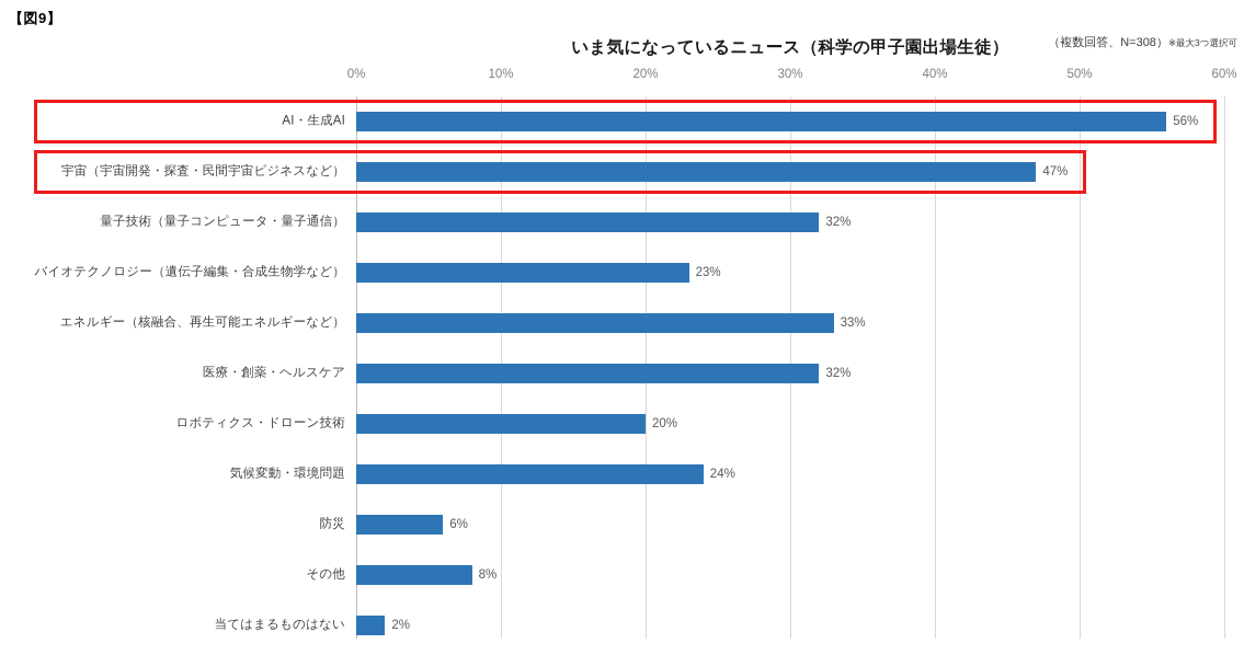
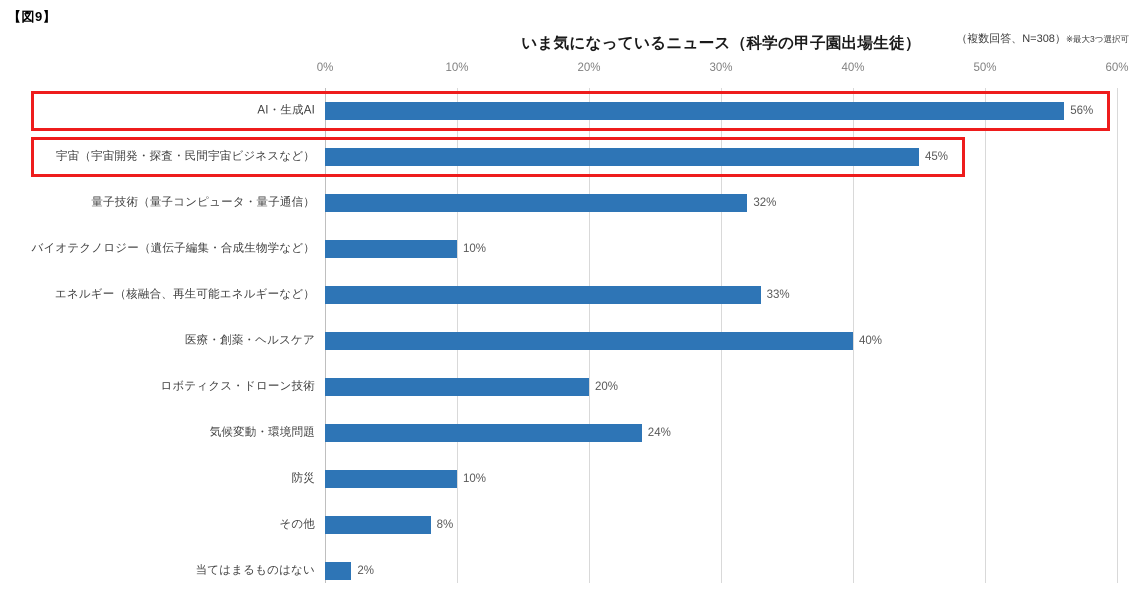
宇宙（宇宙開発・探査・民間宇宙ビジネスなど）: 47% -> 45%
バイオテクノロジー（遺伝子編集・合成生物学など）: 23% -> 10%
医療・創薬・ヘルスケア: 32% -> 40%
防災: 6% -> 10%
